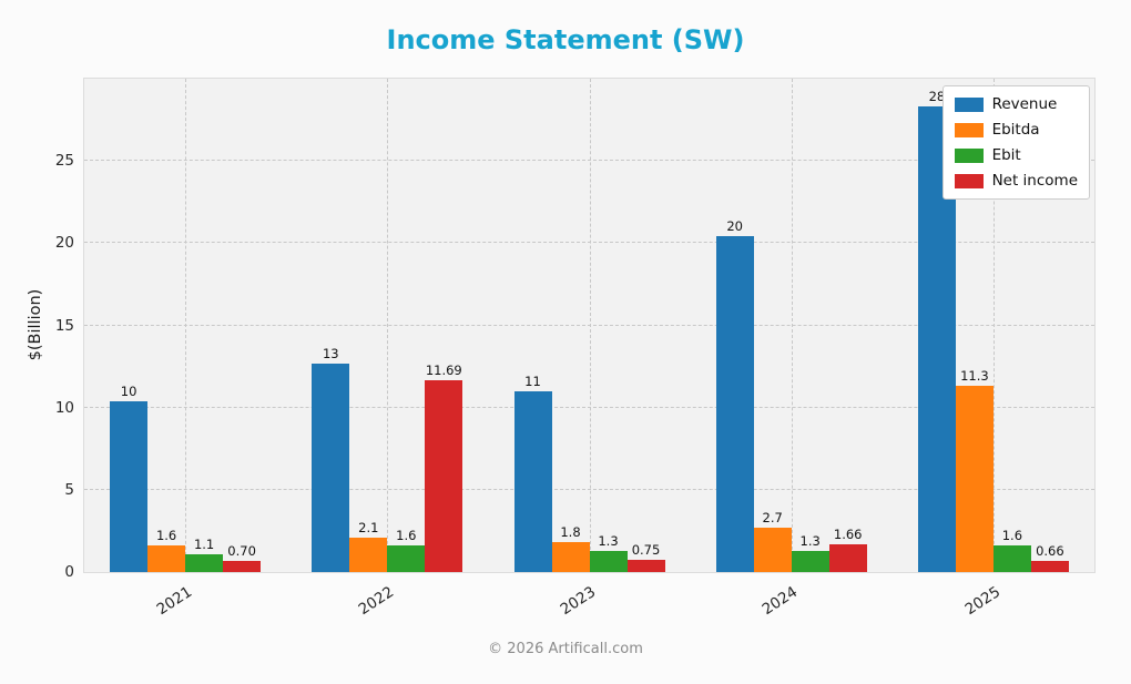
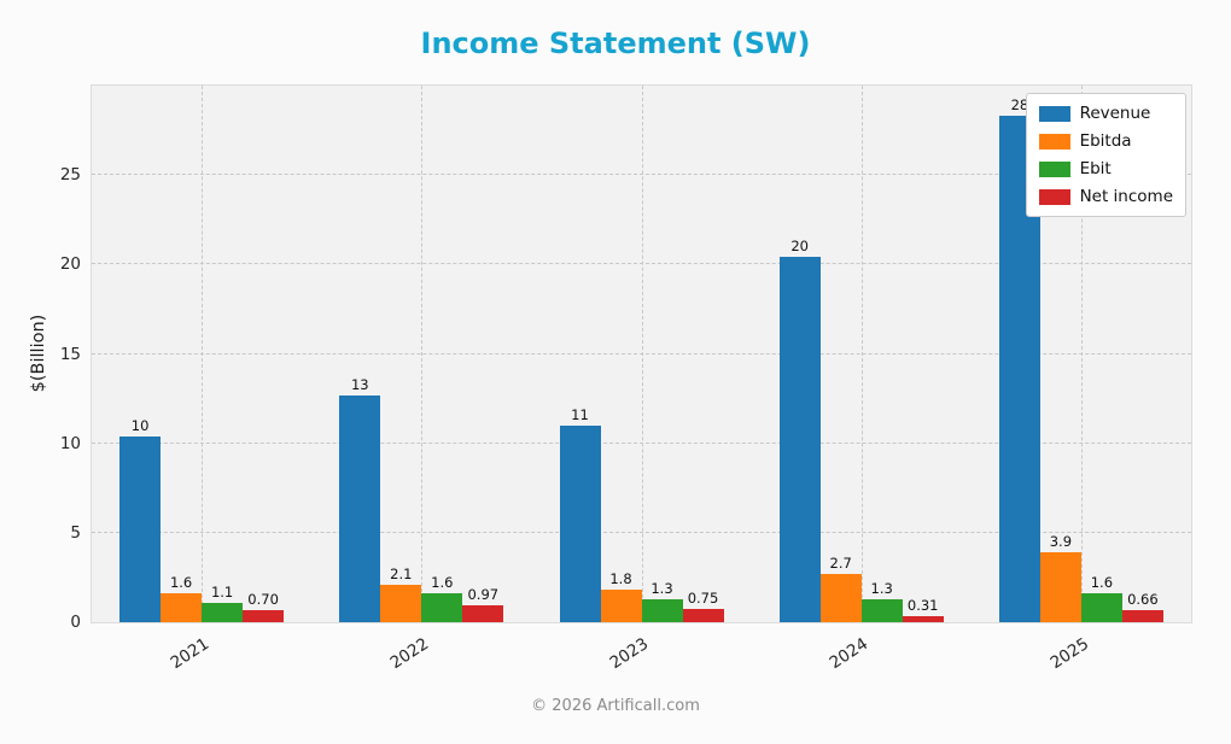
Net income/2022: 11.69 -> 0.97
Net income/2024: 1.66 -> 0.31
Ebitda/2025: 11.3 -> 3.9
